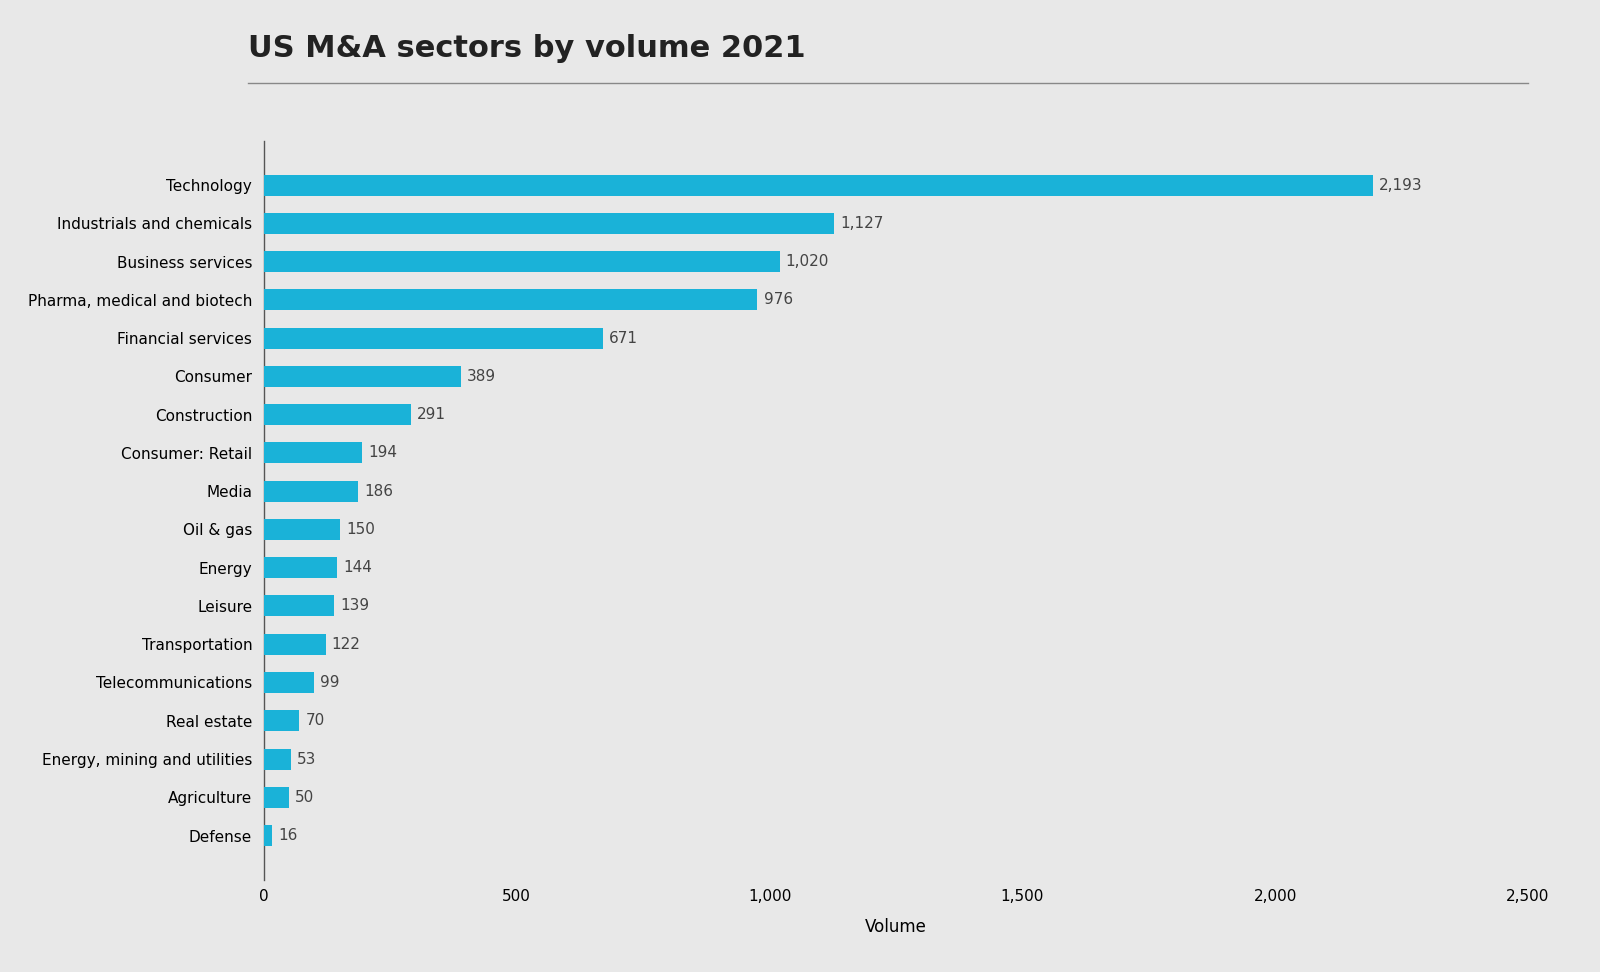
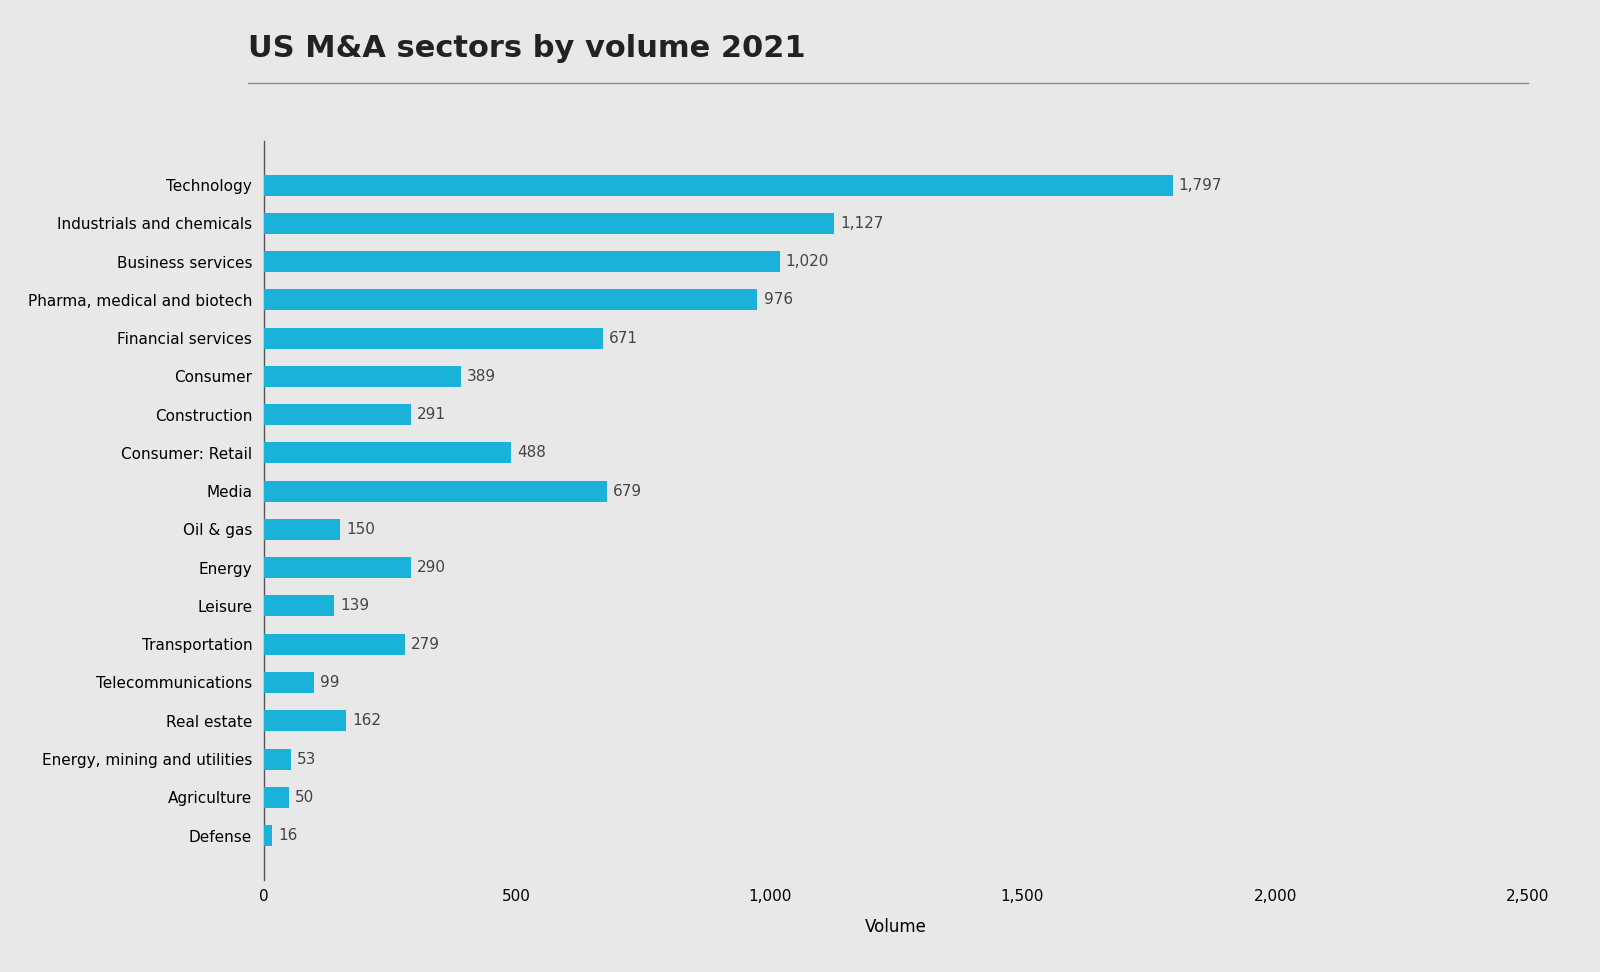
Technology: 2,193 -> 1,797
Consumer: Retail: 194 -> 488
Media: 186 -> 679
Energy: 144 -> 290
Transportation: 122 -> 279
Real estate: 70 -> 162
